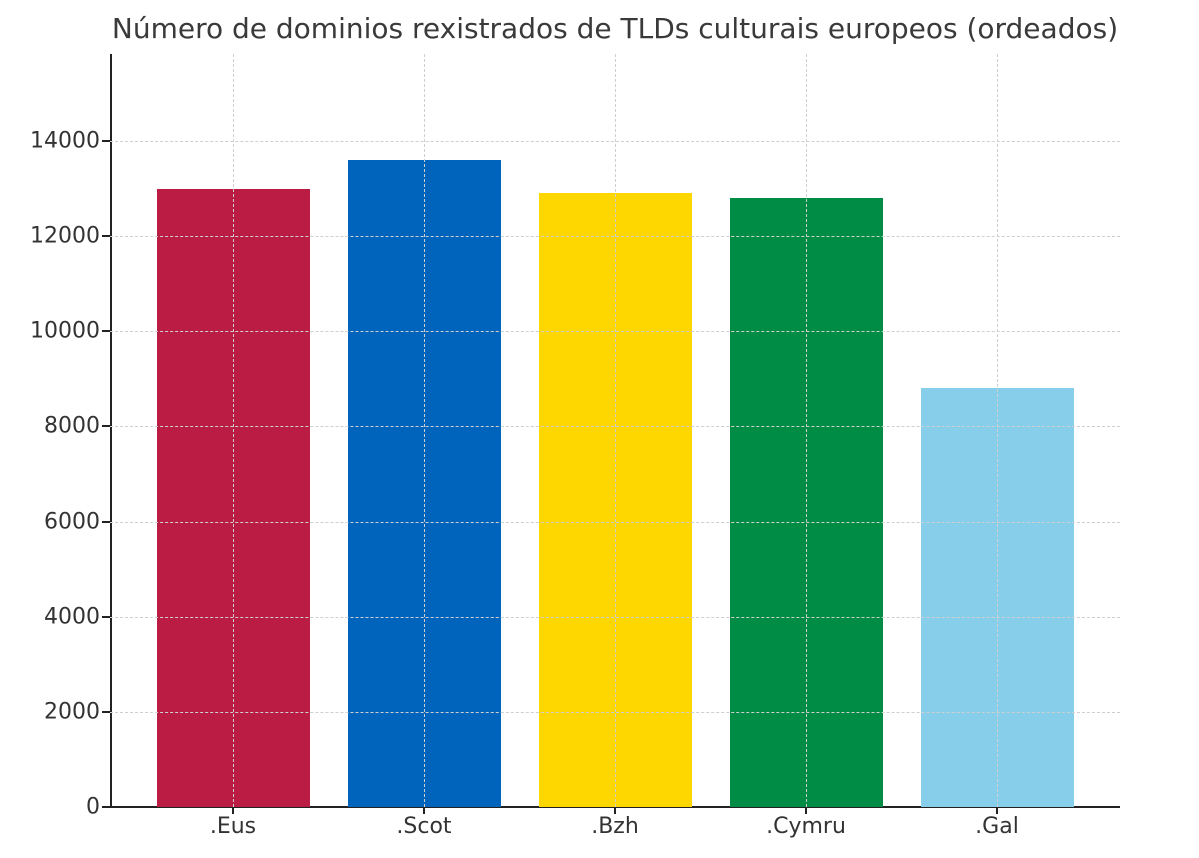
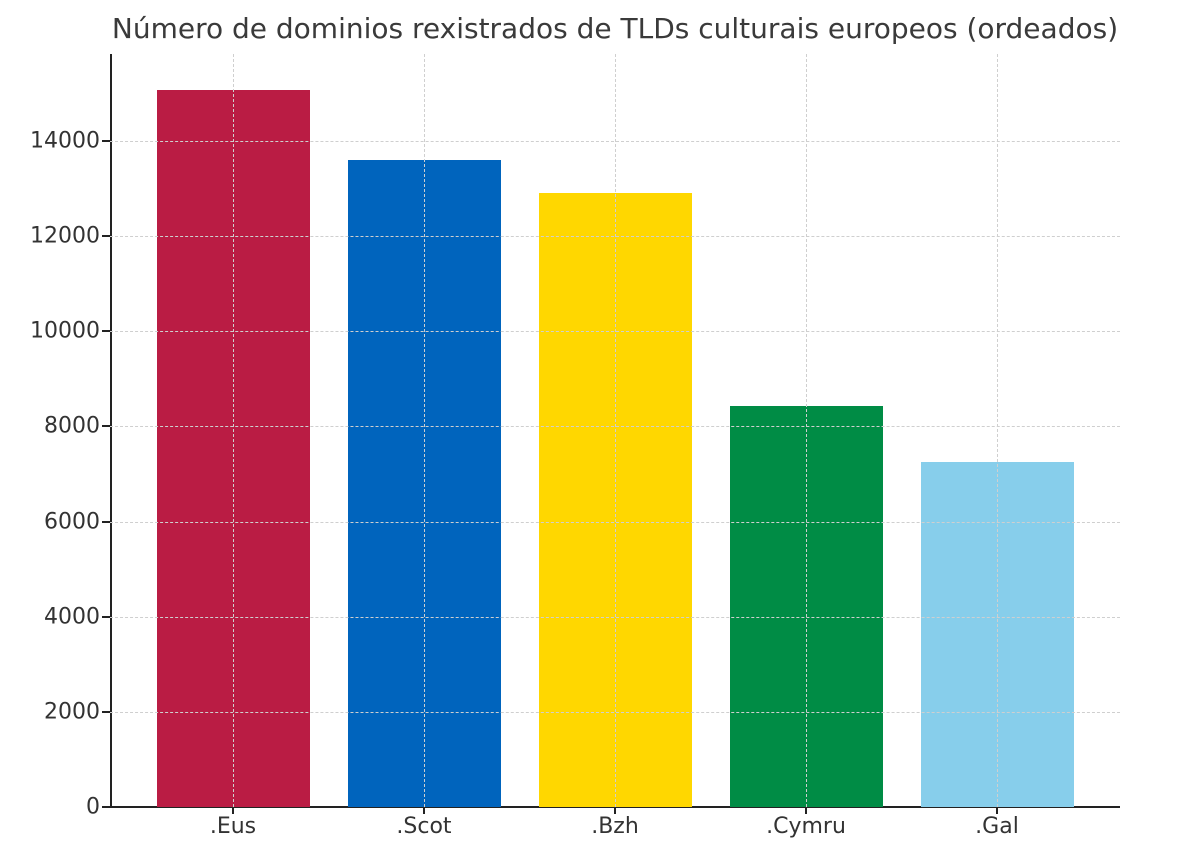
.Eus: 13000 -> 15100
.Cymru: 12800 -> 8400
.Gal: 8800 -> 7200
